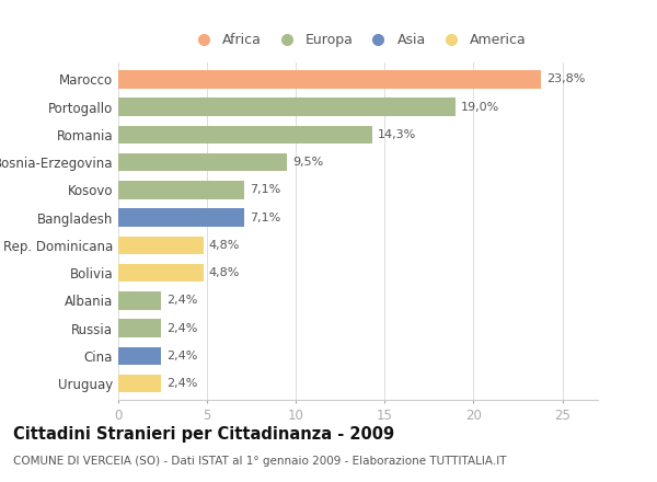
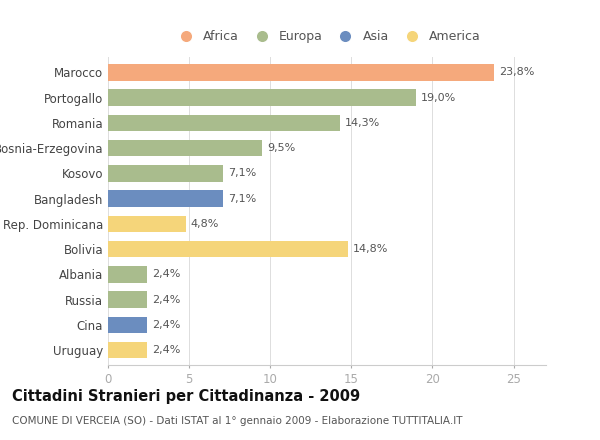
Bolivia: 4,8% -> 14,8%
